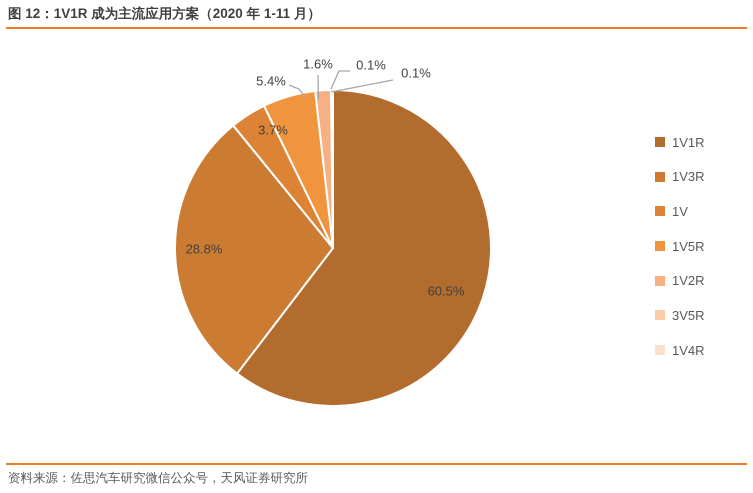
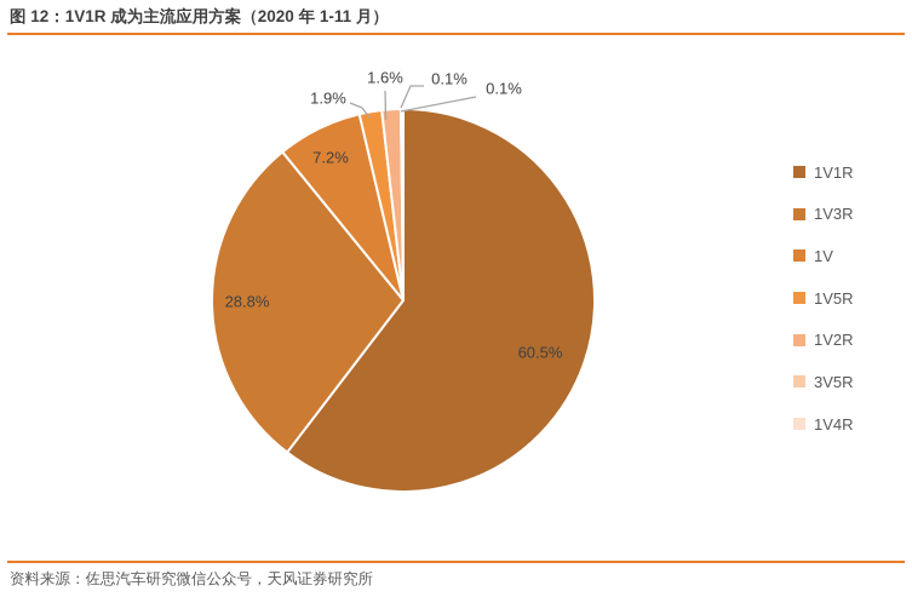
1V: 3.7% -> 7.2%
1V5R: 5.4% -> 1.9%
